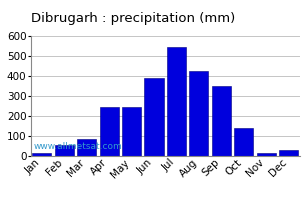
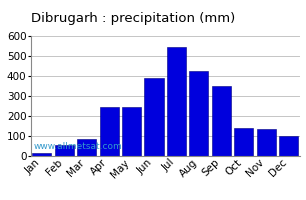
Nov: 15 -> 135
Dec: 30 -> 100
